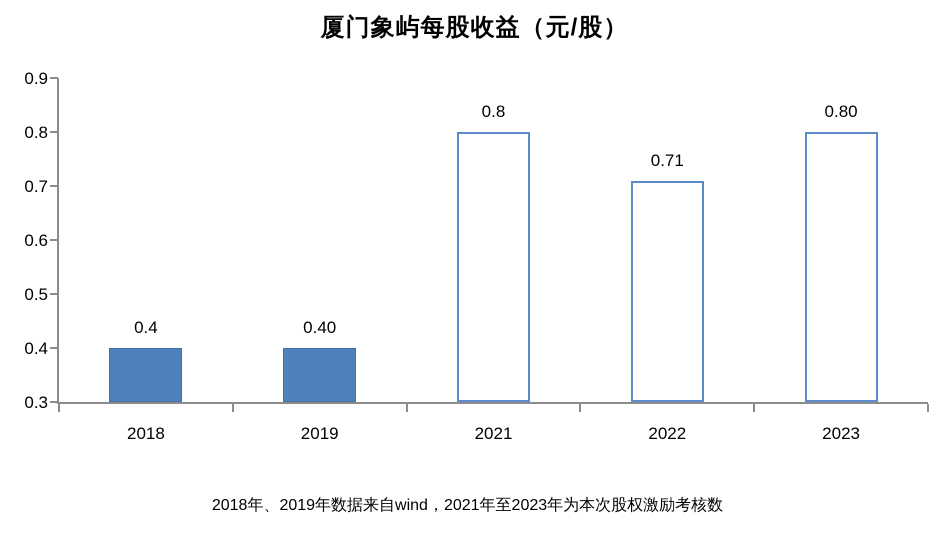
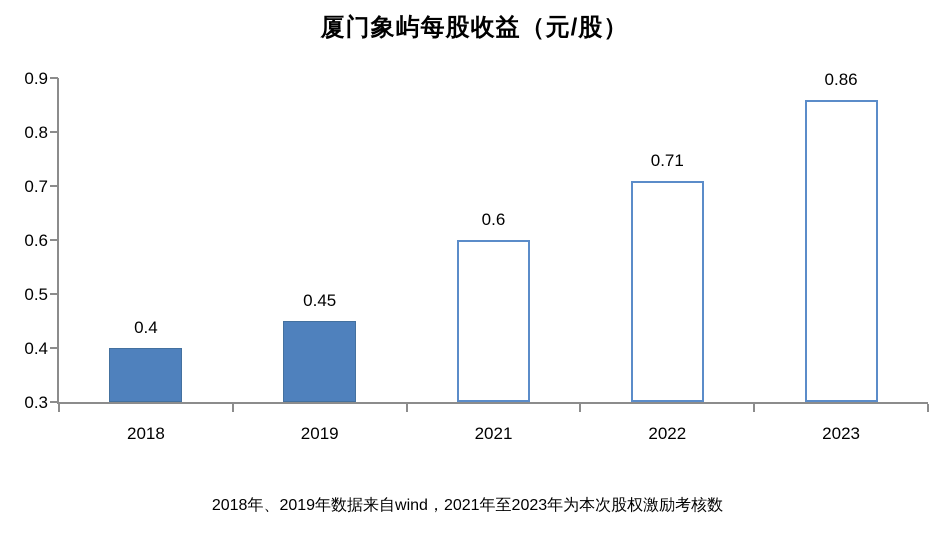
2019: 0.40 -> 0.45
2021: 0.8 -> 0.6
2023: 0.80 -> 0.86
